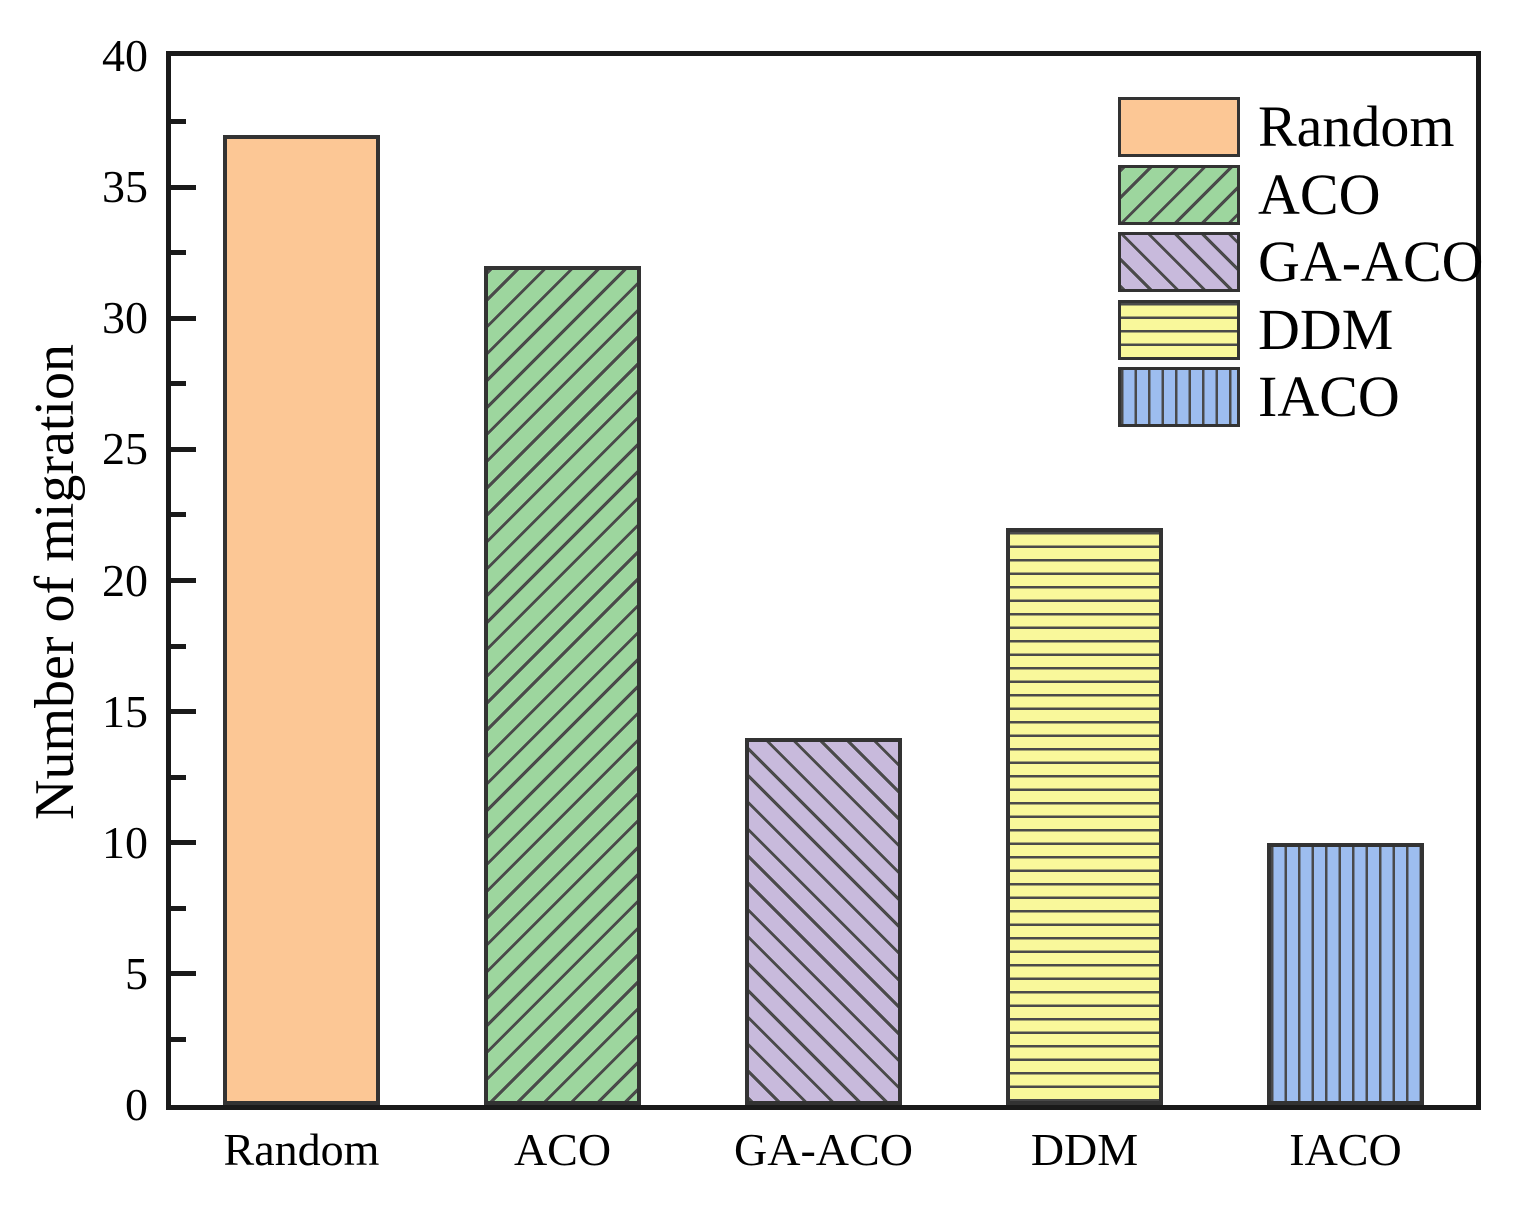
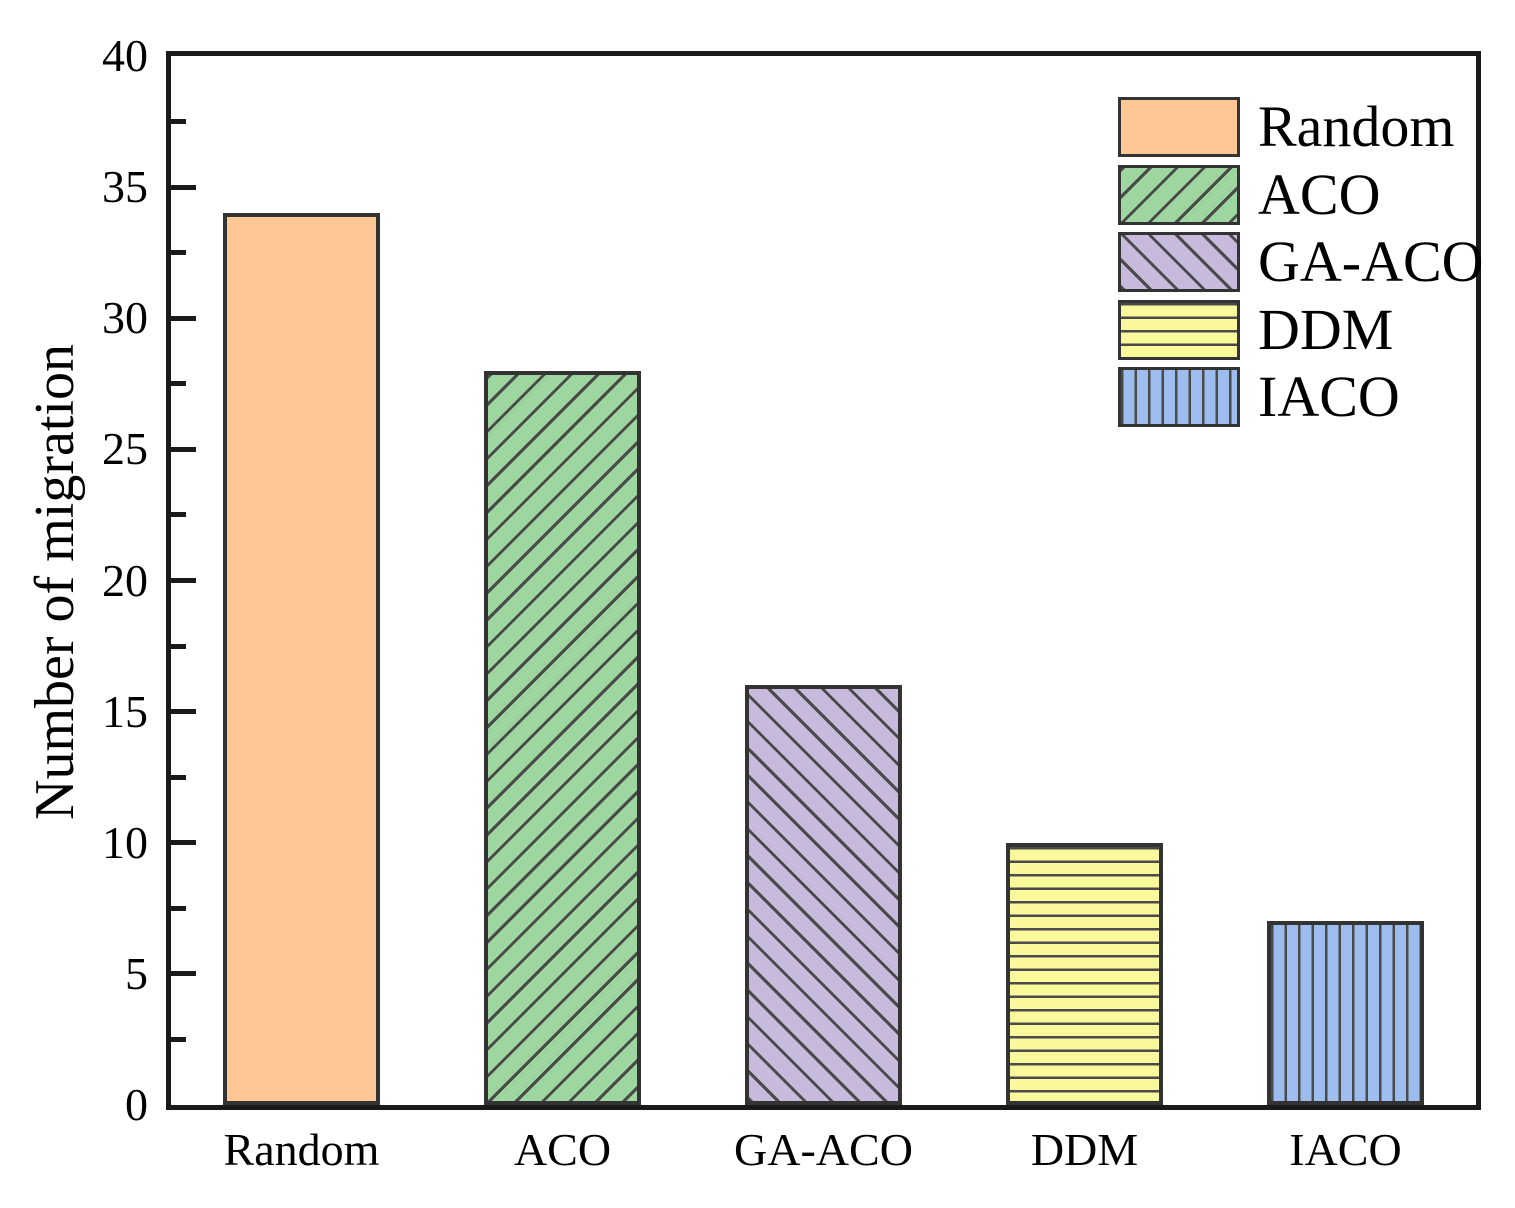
Random: 37 -> 34
ACO: 32 -> 28
GA-ACO: 14 -> 16
DDM: 22 -> 10
IACO: 10 -> 7
